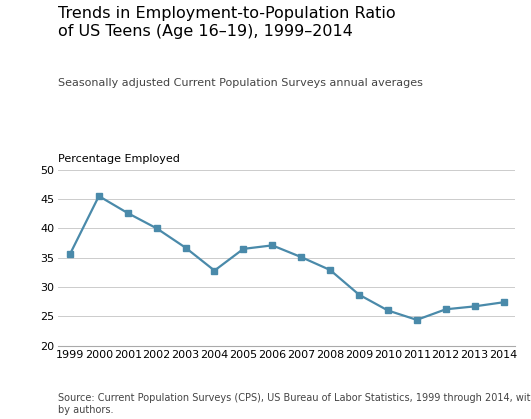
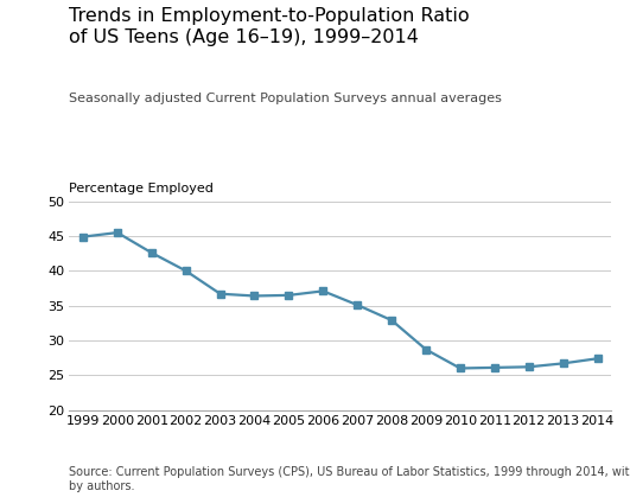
1999: 35.6 -> 44.9
2004: 32.8 -> 36.4
2011: 24.4 -> 26.1
